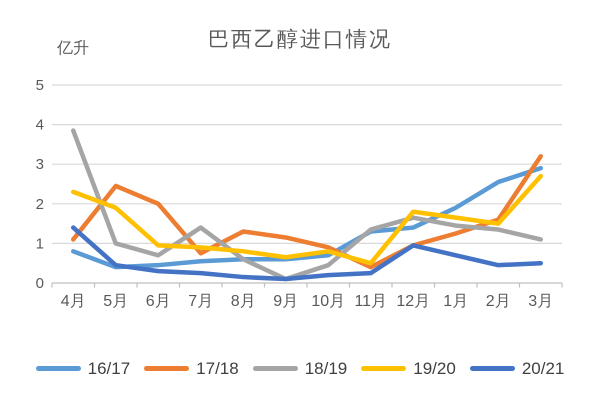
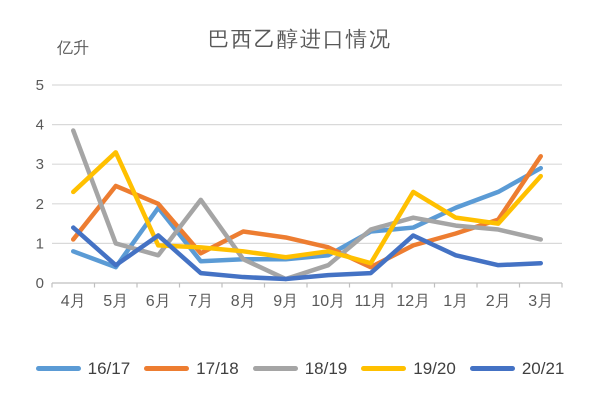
19/20/5月: 1.9 -> 3.3
16/17/6月: 0.5 -> 1.9
20/21/6月: 0.3 -> 1.2
18/19/7月: 1.4 -> 2.1
19/20/12月: 1.8 -> 2.3
20/21/12月: 0.9 -> 1.2
16/17/2月: 2.5 -> 2.3
